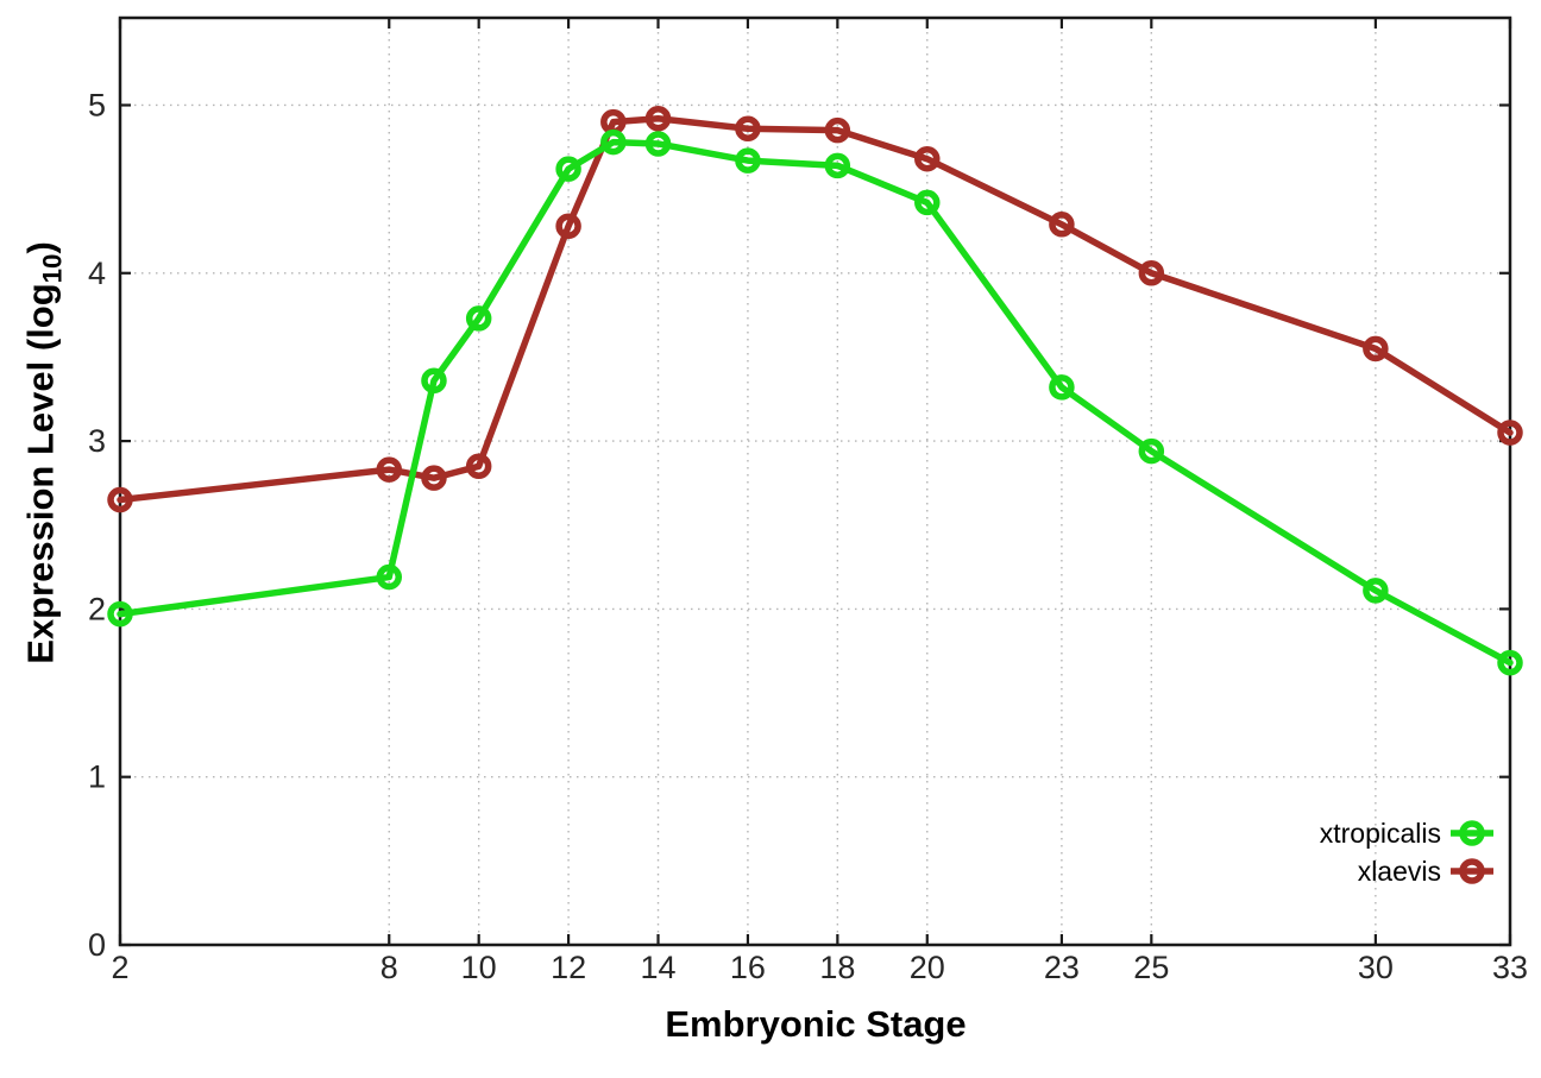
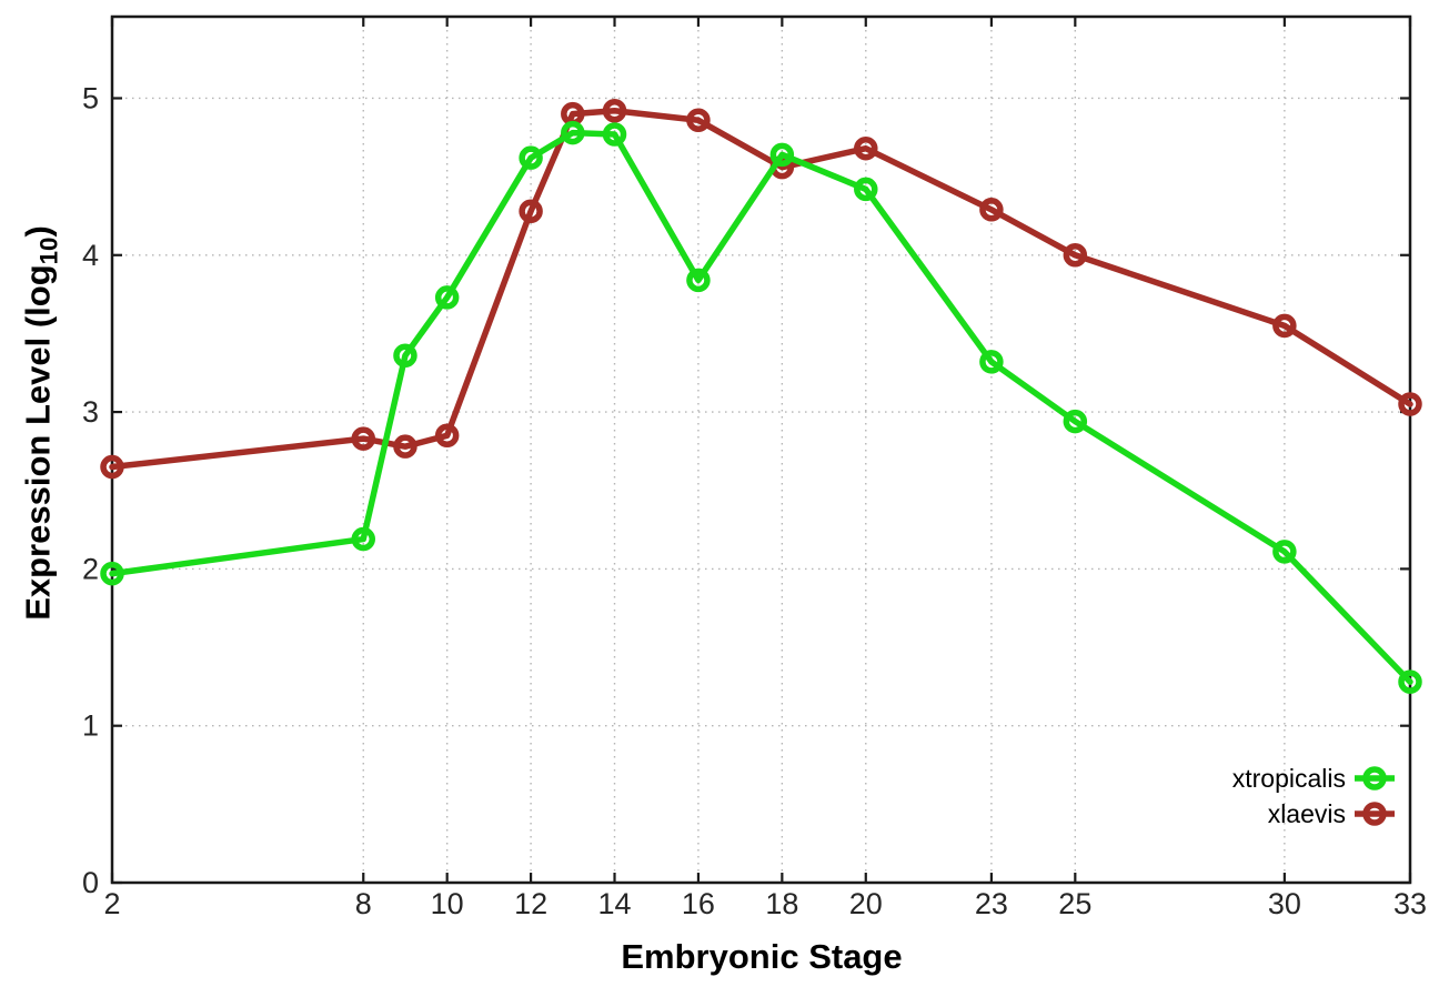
xtropicalis/16: 4.67 -> 3.84
xlaevis/18: 4.85 -> 4.56
xtropicalis/33: 1.68 -> 1.28
